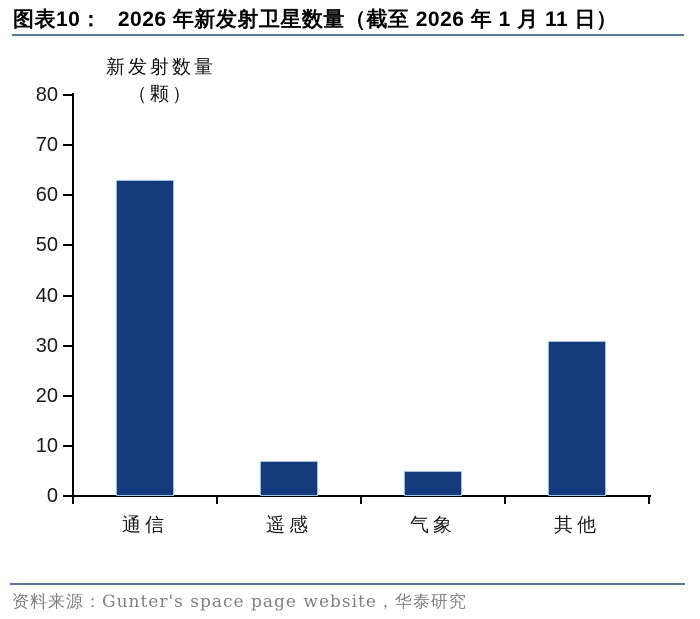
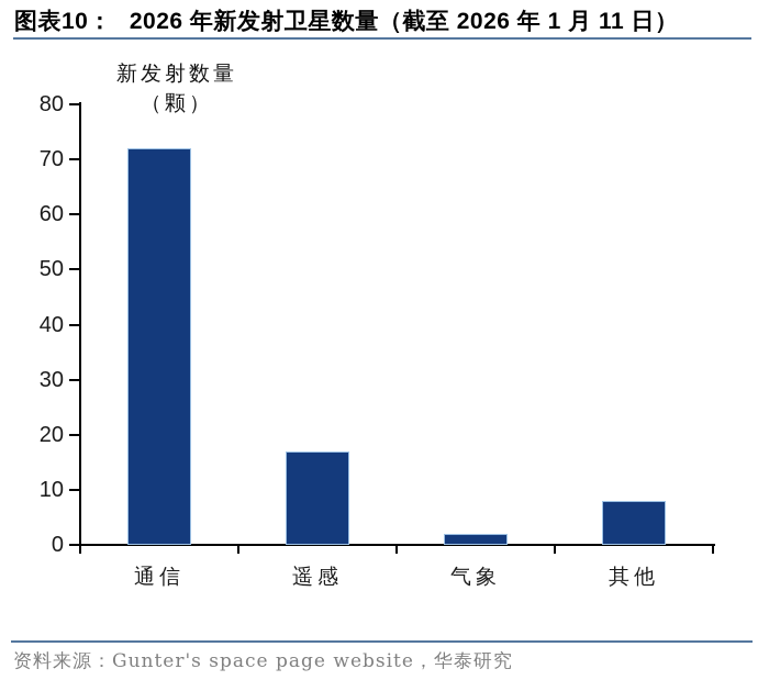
通信: 63 -> 72
遥感: 7 -> 17
气象: 5 -> 2
其他: 31 -> 8
